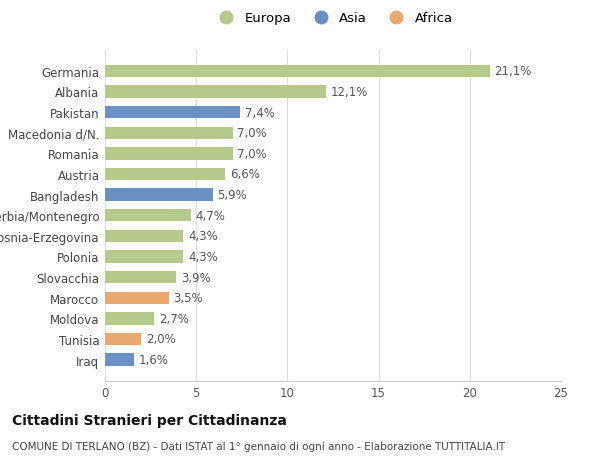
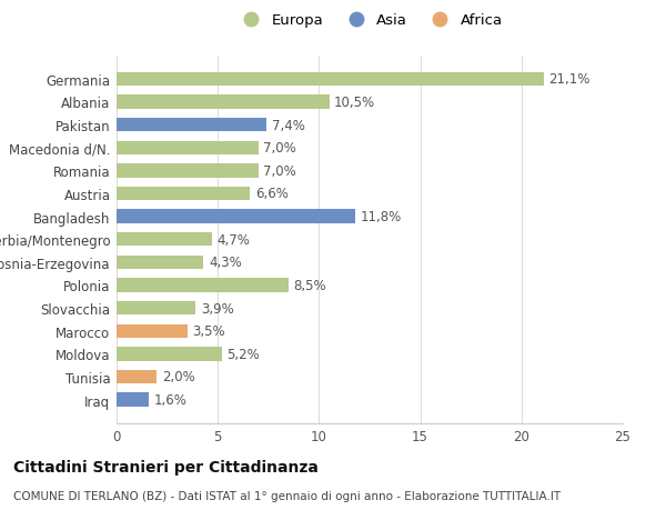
Albania: 12,1% -> 10,5%
Bangladesh: 5,9% -> 11,8%
Polonia: 4,3% -> 8,5%
Moldova: 2,7% -> 5,2%
